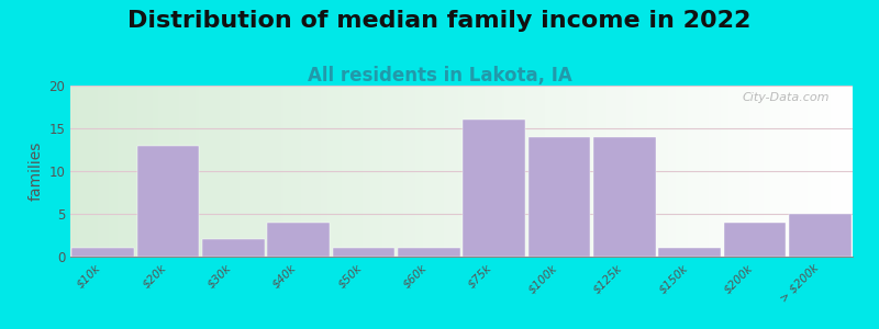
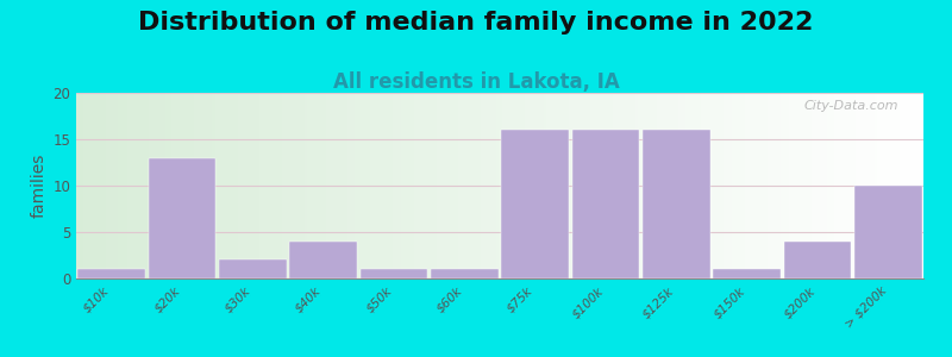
$100k: 14 -> 16
$125k: 14 -> 16
> $200k: 5 -> 10
